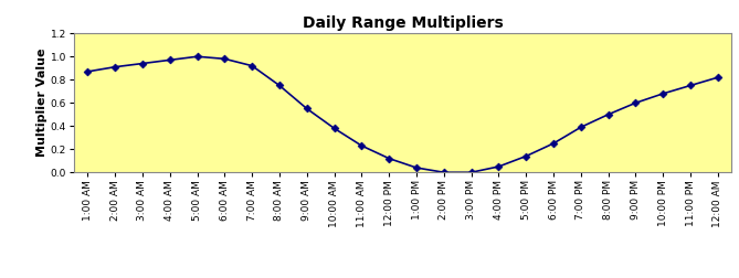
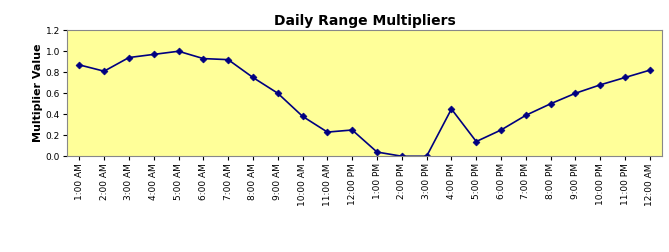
2:00 AM: 0.91 -> 0.81
6:00 AM: 0.98 -> 0.93
9:00 AM: 0.55 -> 0.60
12:00 PM: 0.12 -> 0.25
4:00 PM: 0.05 -> 0.45
